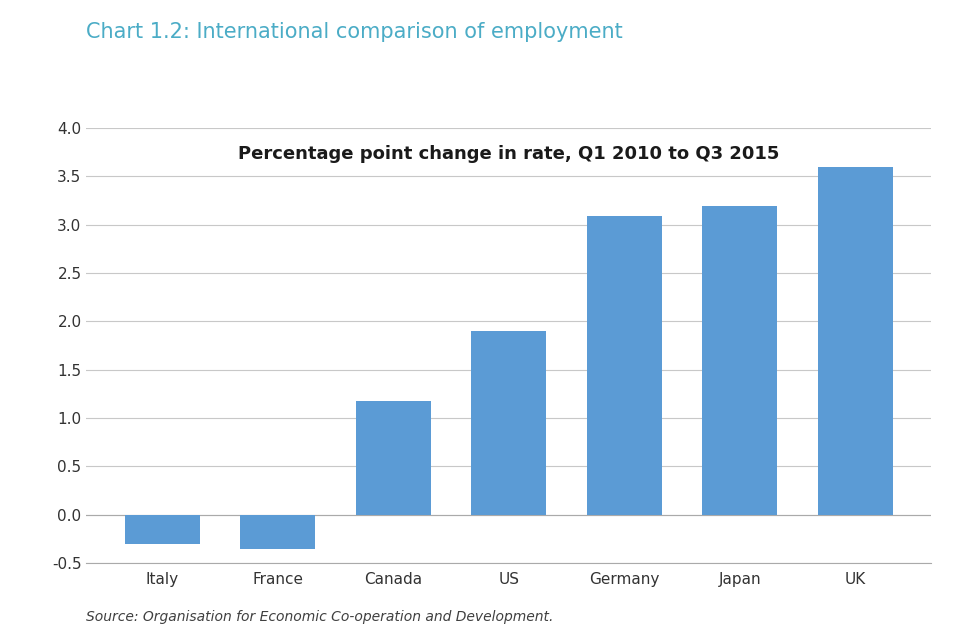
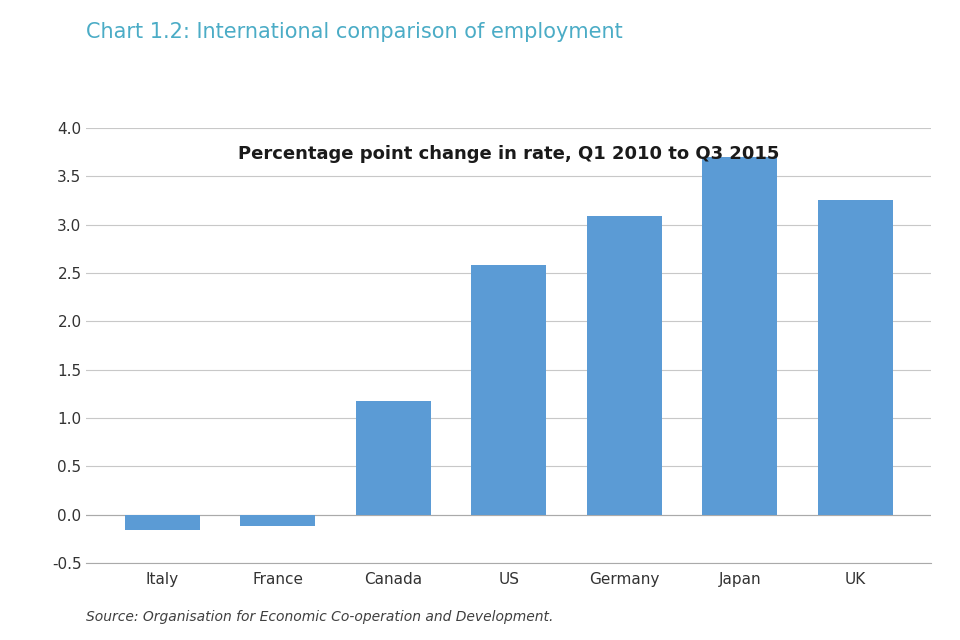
Italy: -0.30 -> -0.16
France: -0.35 -> -0.12
US: 1.90 -> 2.58
Japan: 3.19 -> 3.70
UK: 3.60 -> 3.26
